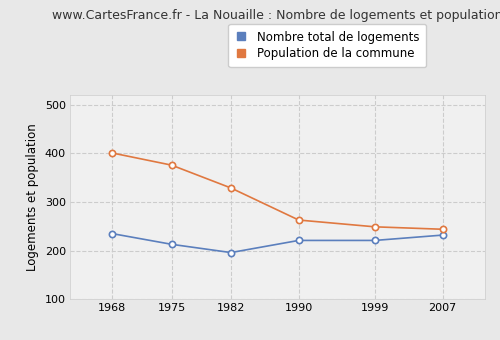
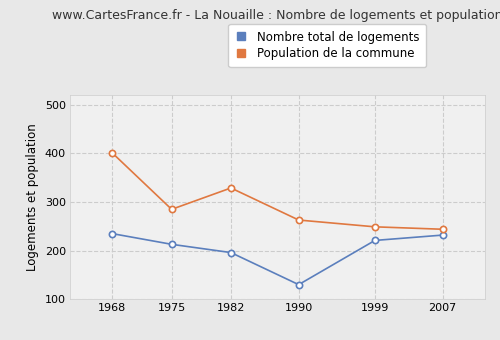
Population de la commune/1975: 376 -> 285
Nombre total de logements/1990: 221 -> 130
